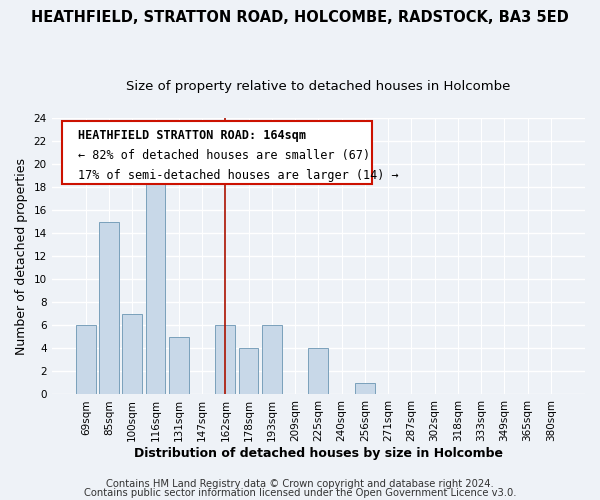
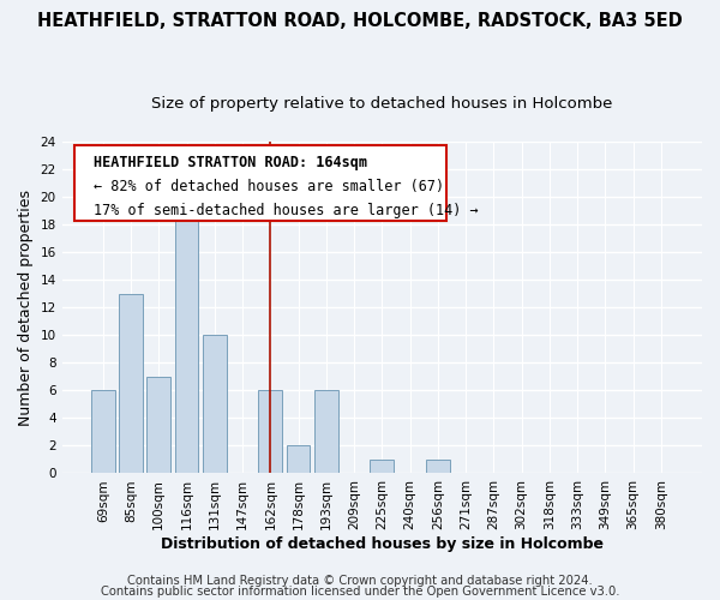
85sqm: 15 -> 13
131sqm: 5 -> 10
178sqm: 4 -> 2
225sqm: 4 -> 1
